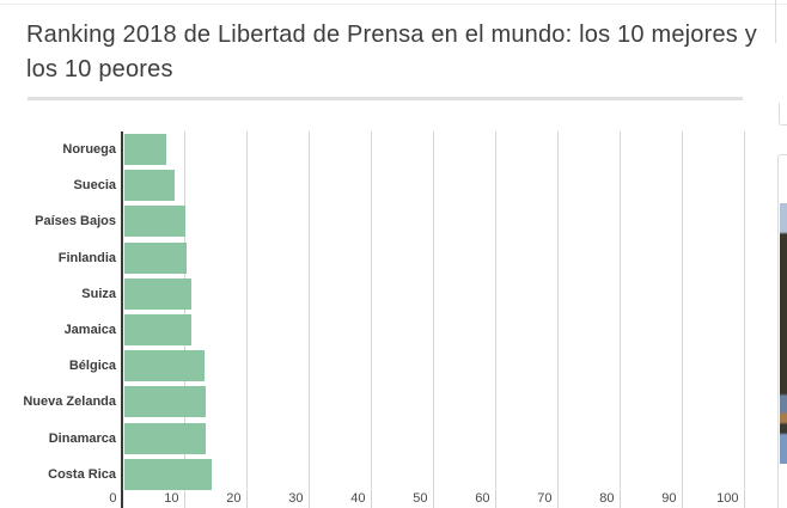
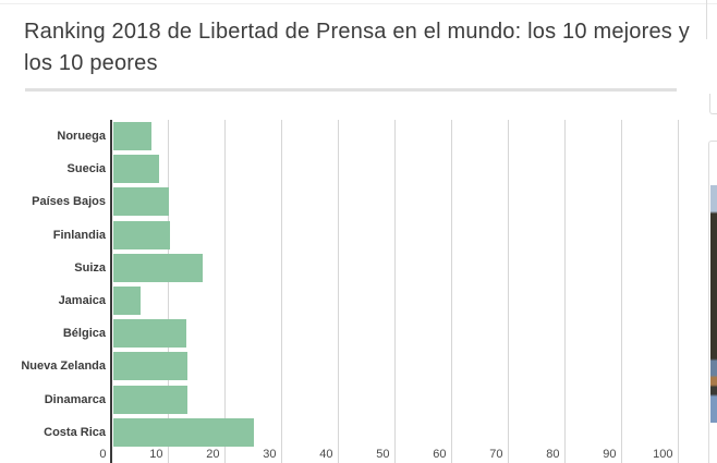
Suiza: 11 -> 16
Jamaica: 11 -> 5
Costa Rica: 14 -> 25
